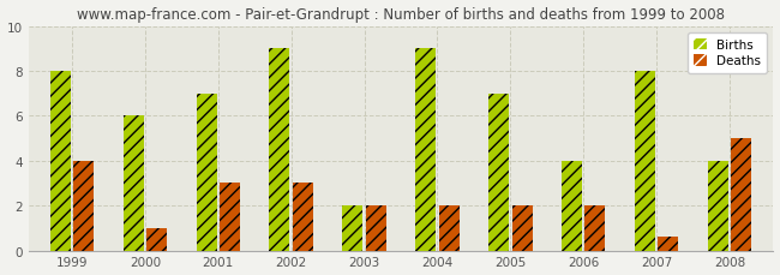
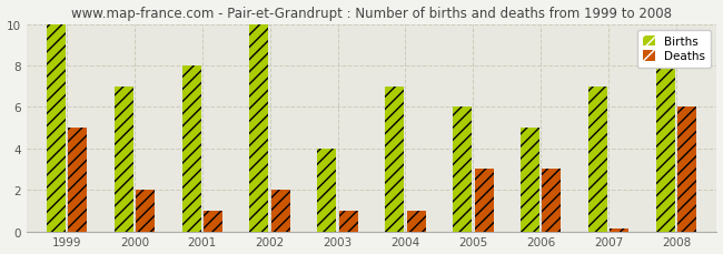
Births/1999: 8 -> 10
Deaths/1999: 4.0 -> 5.0
Births/2000: 6 -> 7
Deaths/2000: 1.0 -> 2.0
Births/2001: 7 -> 8
Deaths/2001: 3.0 -> 1.0
Births/2002: 9 -> 10
Deaths/2002: 3.0 -> 2.0
Births/2003: 2 -> 4
Deaths/2003: 2.0 -> 1.0
Births/2004: 9 -> 7
Deaths/2004: 2.0 -> 1.0
Births/2005: 7 -> 6
Deaths/2005: 2.0 -> 3.0
Births/2006: 4 -> 5
Deaths/2006: 2.0 -> 3.0
Births/2007: 8 -> 7
Deaths/2007: 0.6 -> 0.1
Births/2008: 4 -> 8
Deaths/2008: 5.0 -> 6.0
